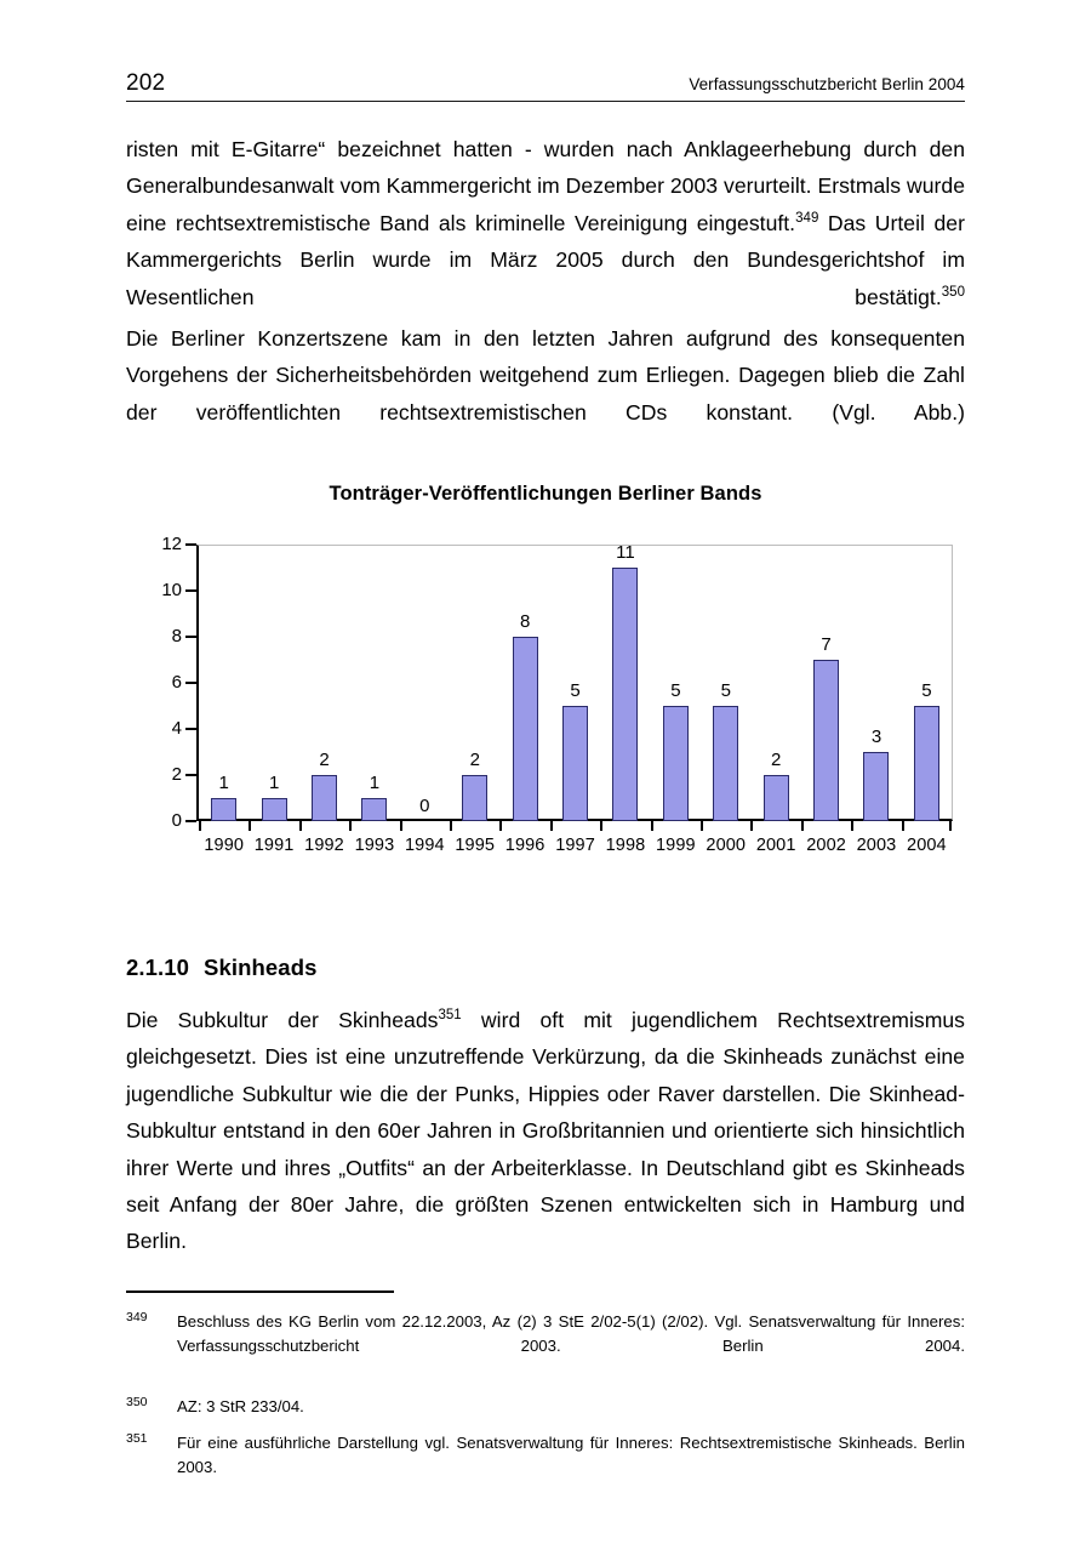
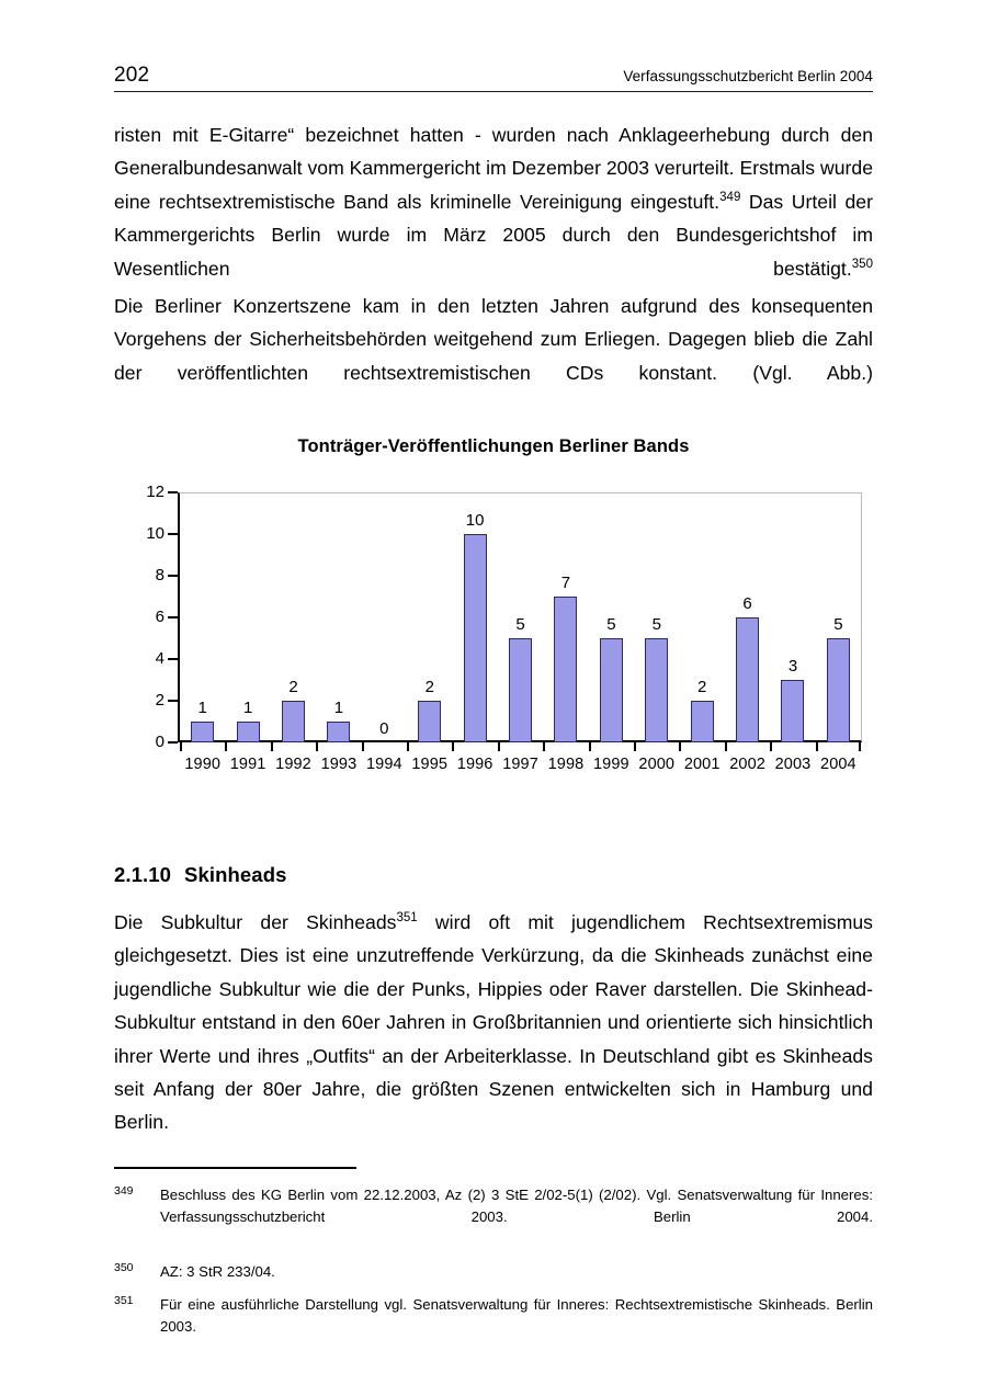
1996: 8 -> 10
1998: 11 -> 7
2002: 7 -> 6
